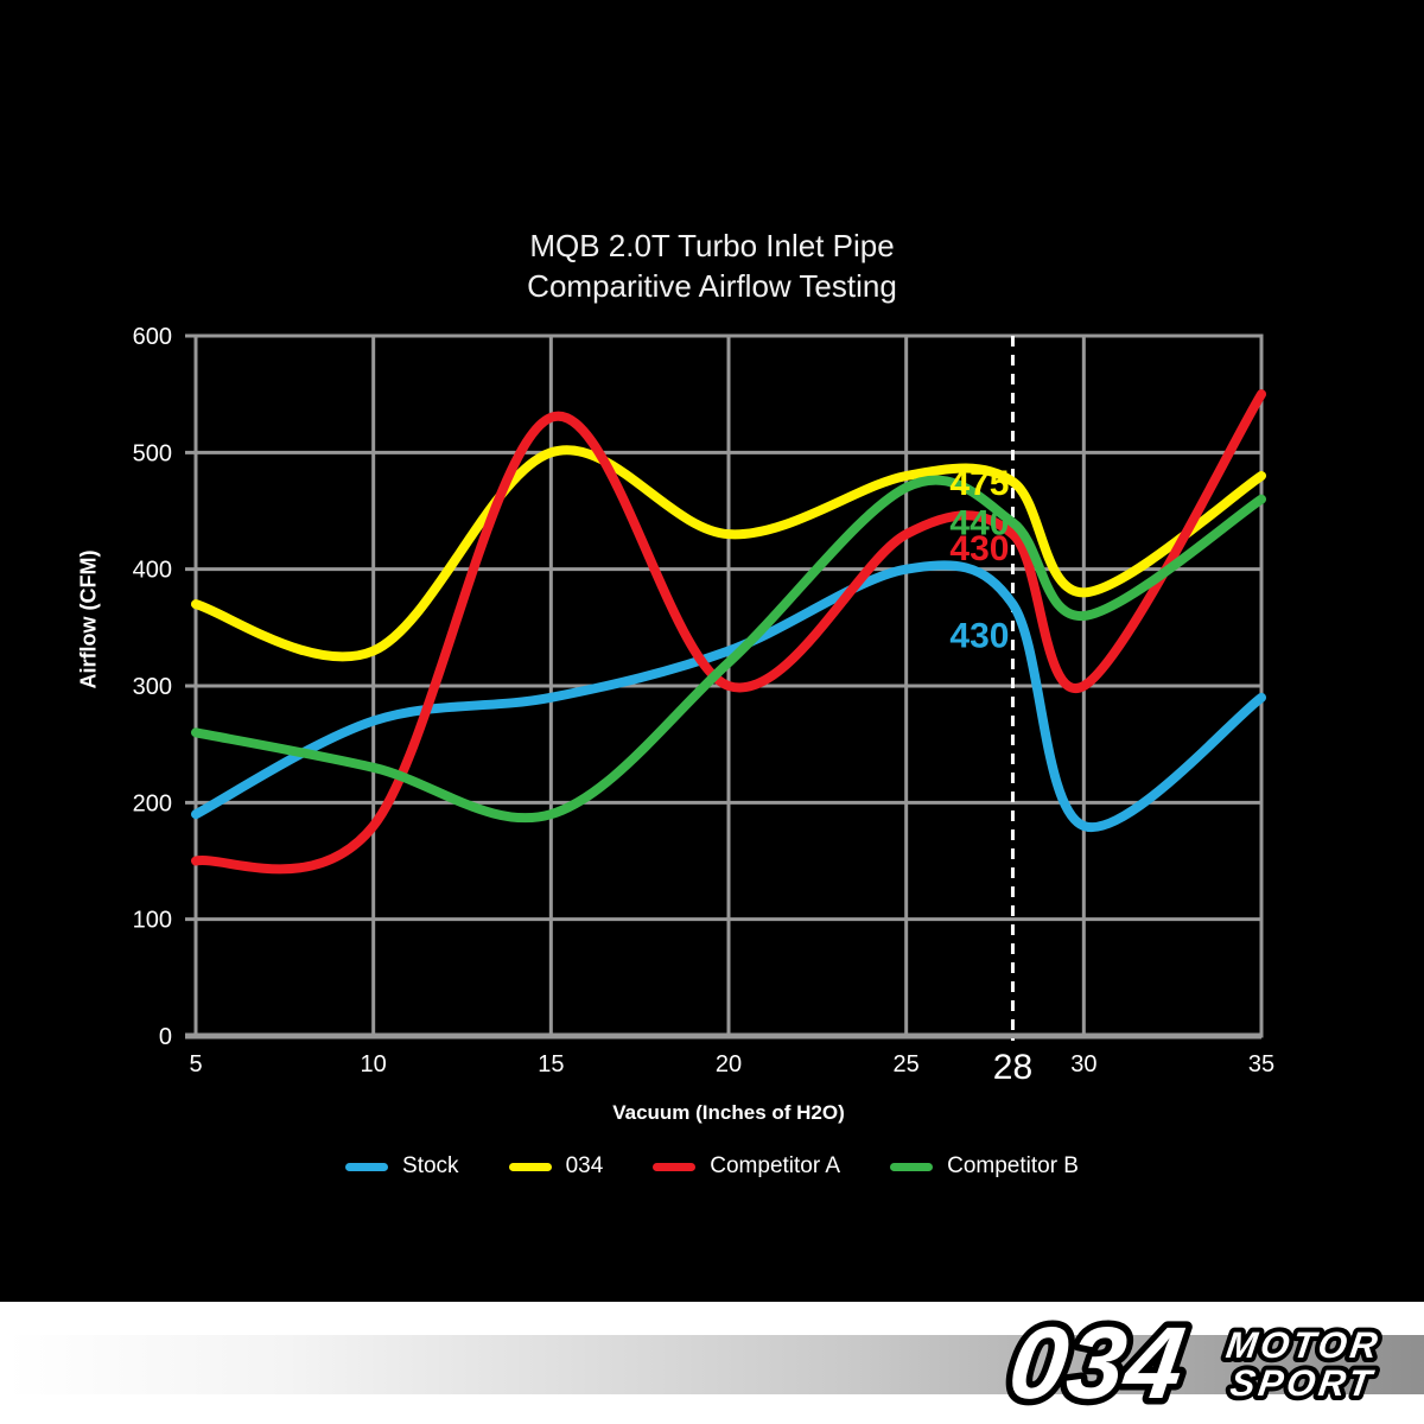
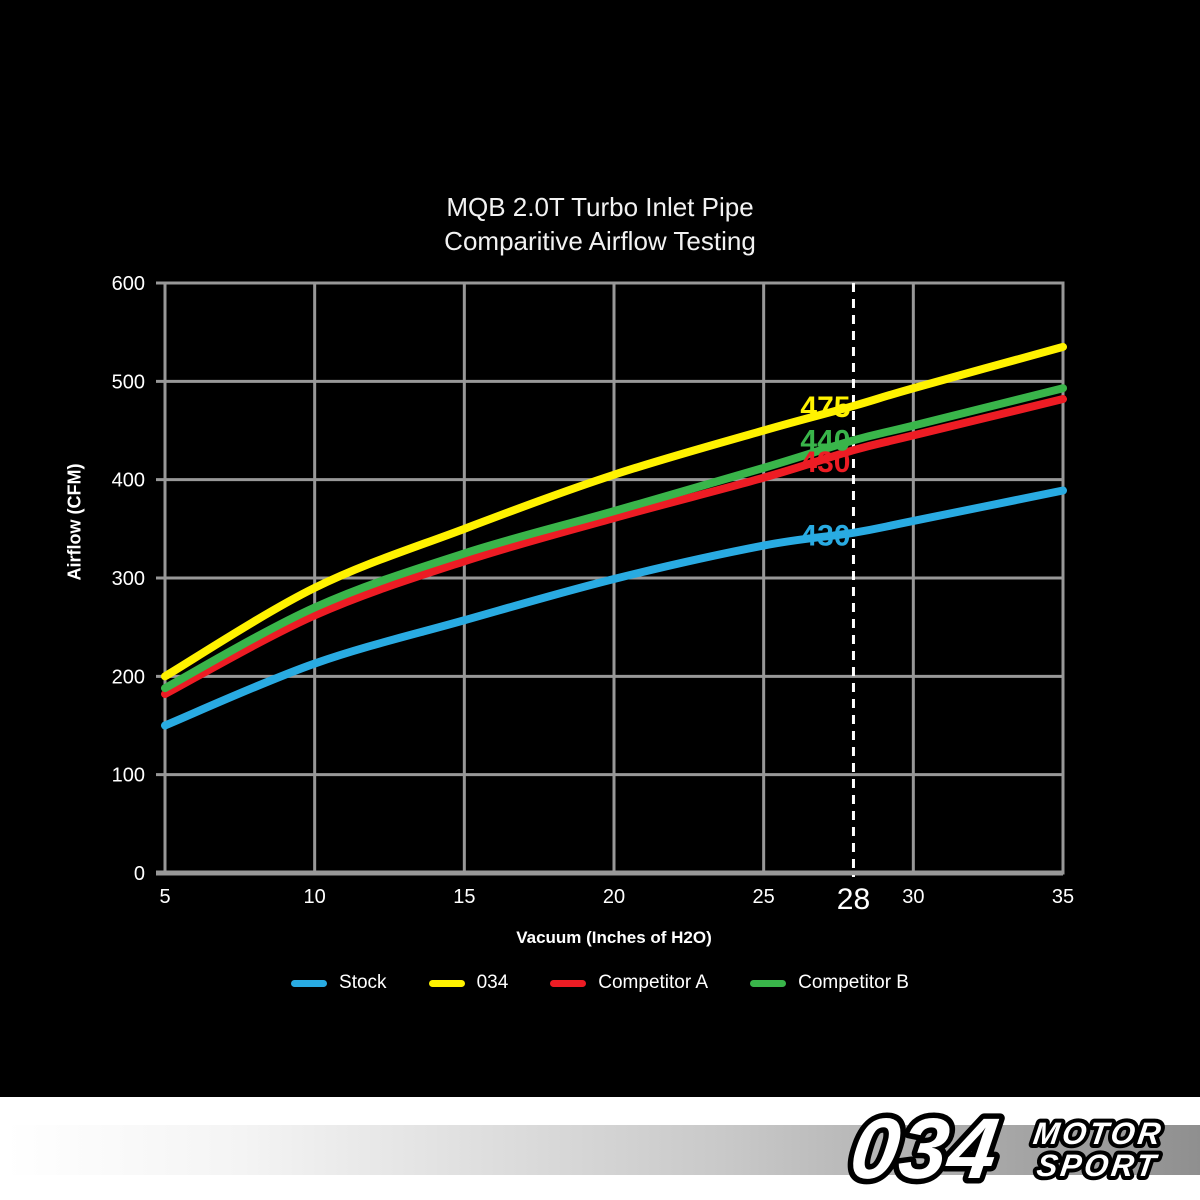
Stock/5: 190 -> 150
034/5: 370 -> 200
Competitor A/5: 150 -> 180
Competitor B/5: 260 -> 190
Stock/10: 270 -> 210
034/10: 330 -> 290
Competitor A/10: 180 -> 260
Competitor B/10: 230 -> 270
Stock/15: 290 -> 260
034/15: 500 -> 350
Competitor A/15: 530 -> 320
Competitor B/15: 190 -> 320
Stock/20: 330 -> 300
034/20: 430 -> 400
Competitor A/20: 300 -> 360
Competitor B/20: 320 -> 370
Stock/25: 400 -> 330
034/25: 480 -> 450
Competitor A/25: 430 -> 400
Competitor B/25: 470 -> 410
Stock/28: 370 -> 350
Stock/30: 180 -> 360
034/30: 380 -> 490
Competitor A/30: 300 -> 440
Competitor B/30: 360 -> 460
Stock/35: 290 -> 390
034/35: 480 -> 540
Competitor A/35: 550 -> 480
Competitor B/35: 460 -> 490
